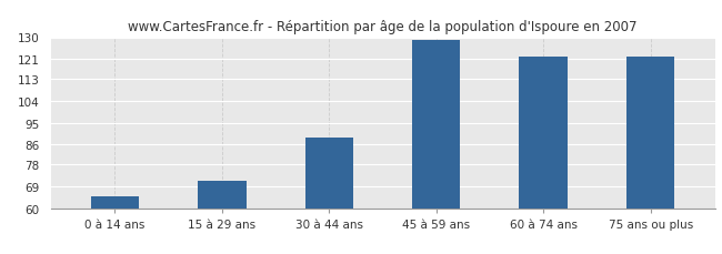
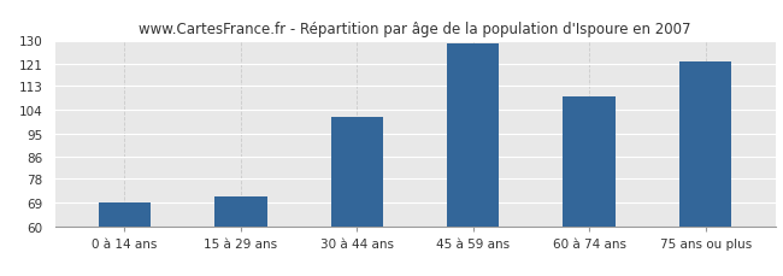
0 à 14 ans: 65 -> 69
30 à 44 ans: 89 -> 101
60 à 74 ans: 122 -> 109
